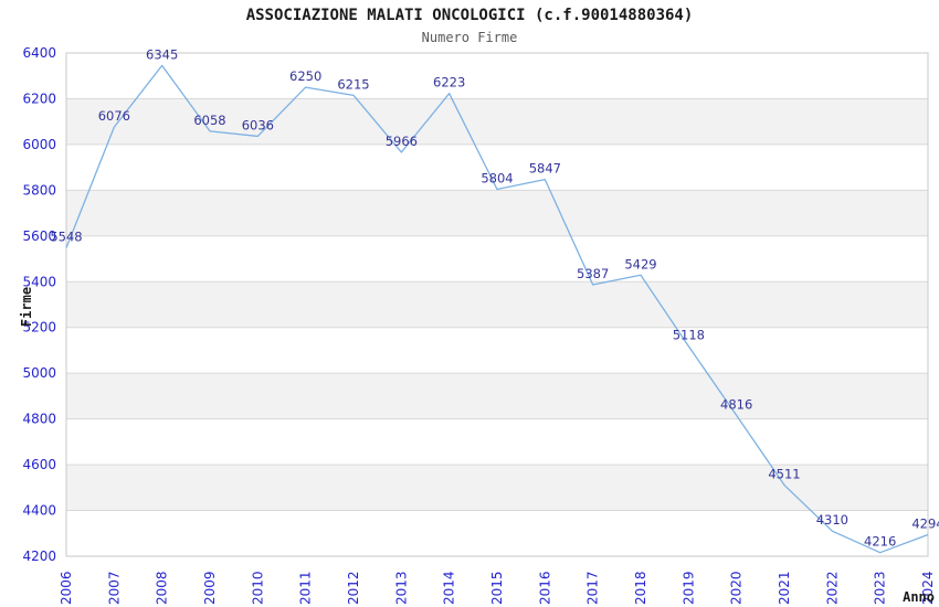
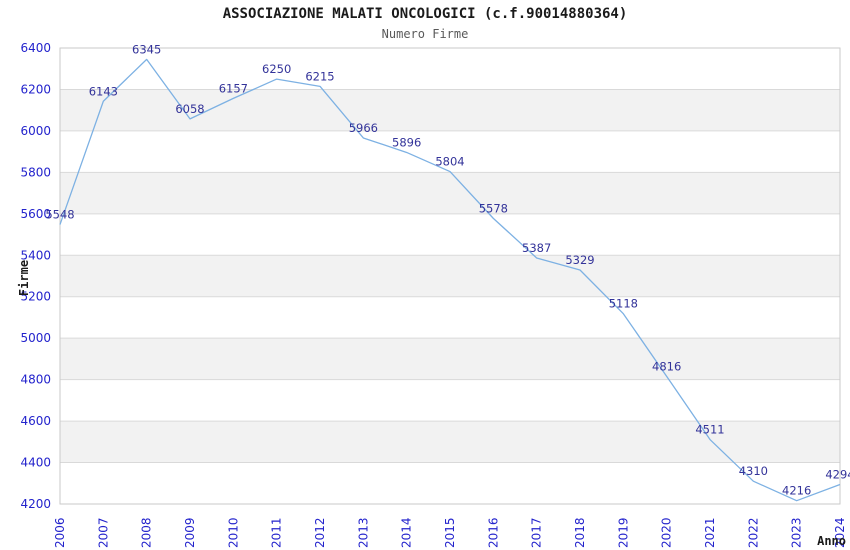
2007: 6076 -> 6143
2010: 6036 -> 6157
2014: 6223 -> 5896
2016: 5847 -> 5578
2018: 5429 -> 5329
